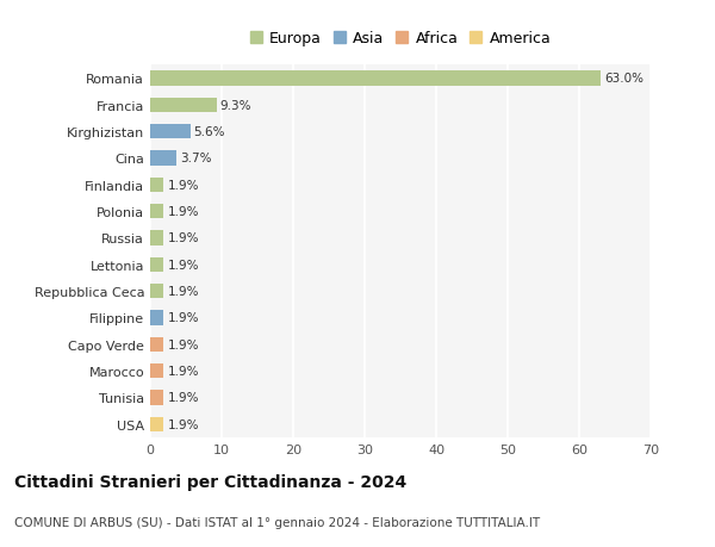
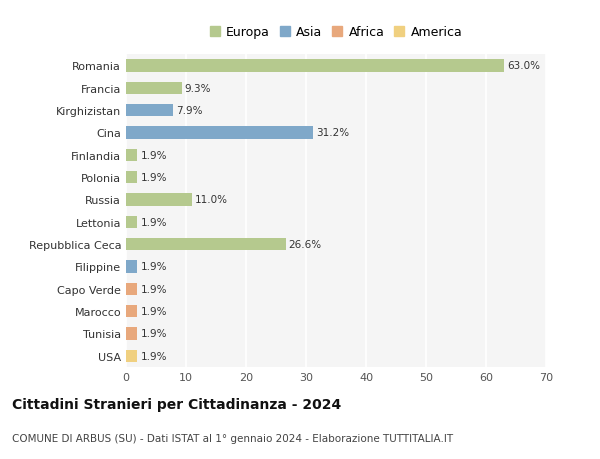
Kirghizistan: 5.6% -> 7.9%
Cina: 3.7% -> 31.2%
Russia: 1.9% -> 11.0%
Repubblica Ceca: 1.9% -> 26.6%
